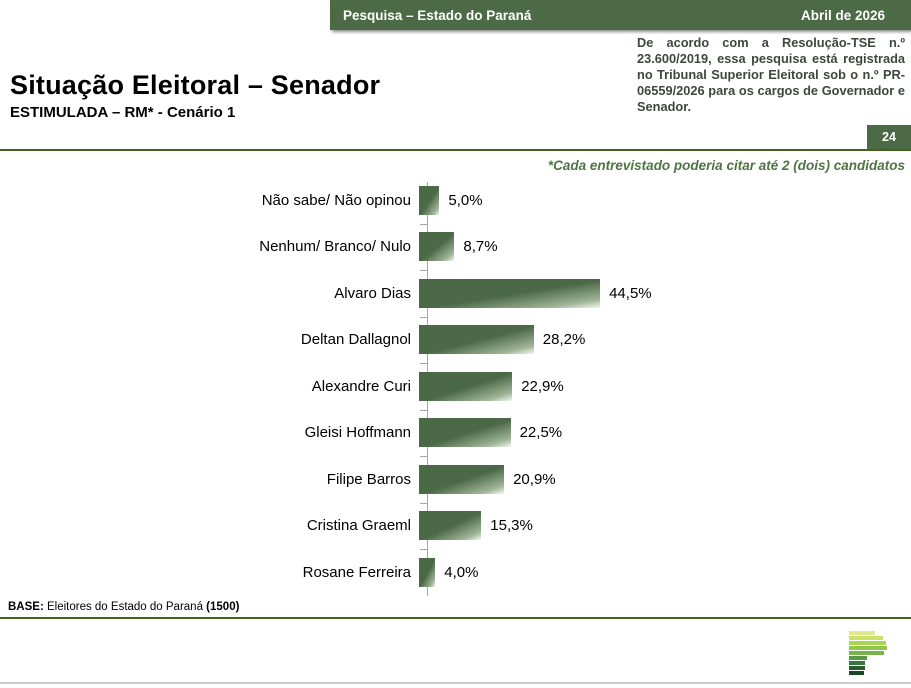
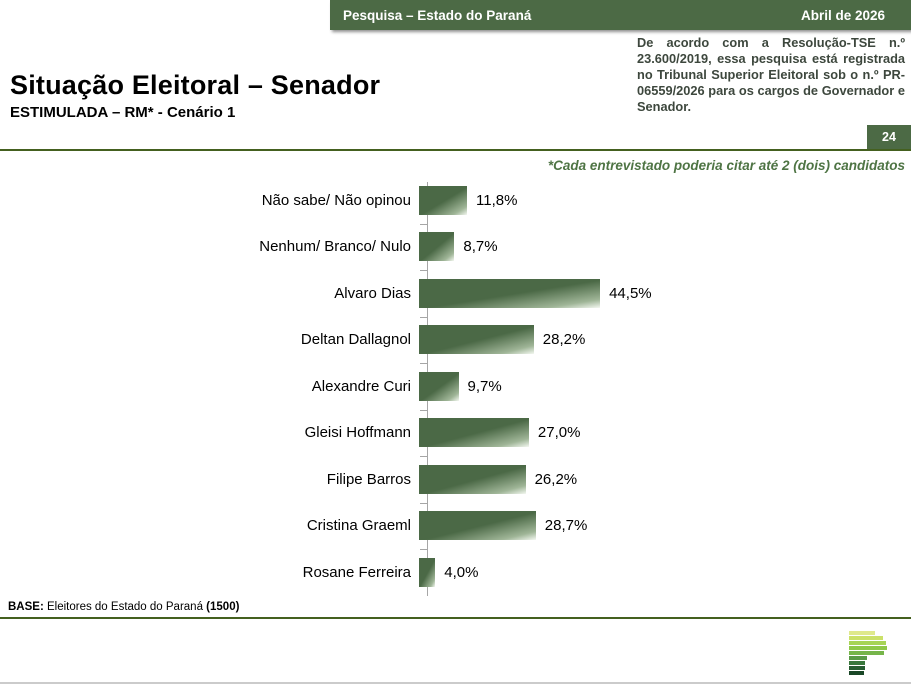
Não sabe/ Não opinou: 5,0% -> 11,8%
Alexandre Curi: 22,9% -> 9,7%
Gleisi Hoffmann: 22,5% -> 27,0%
Filipe Barros: 20,9% -> 26,2%
Cristina Graeml: 15,3% -> 28,7%
